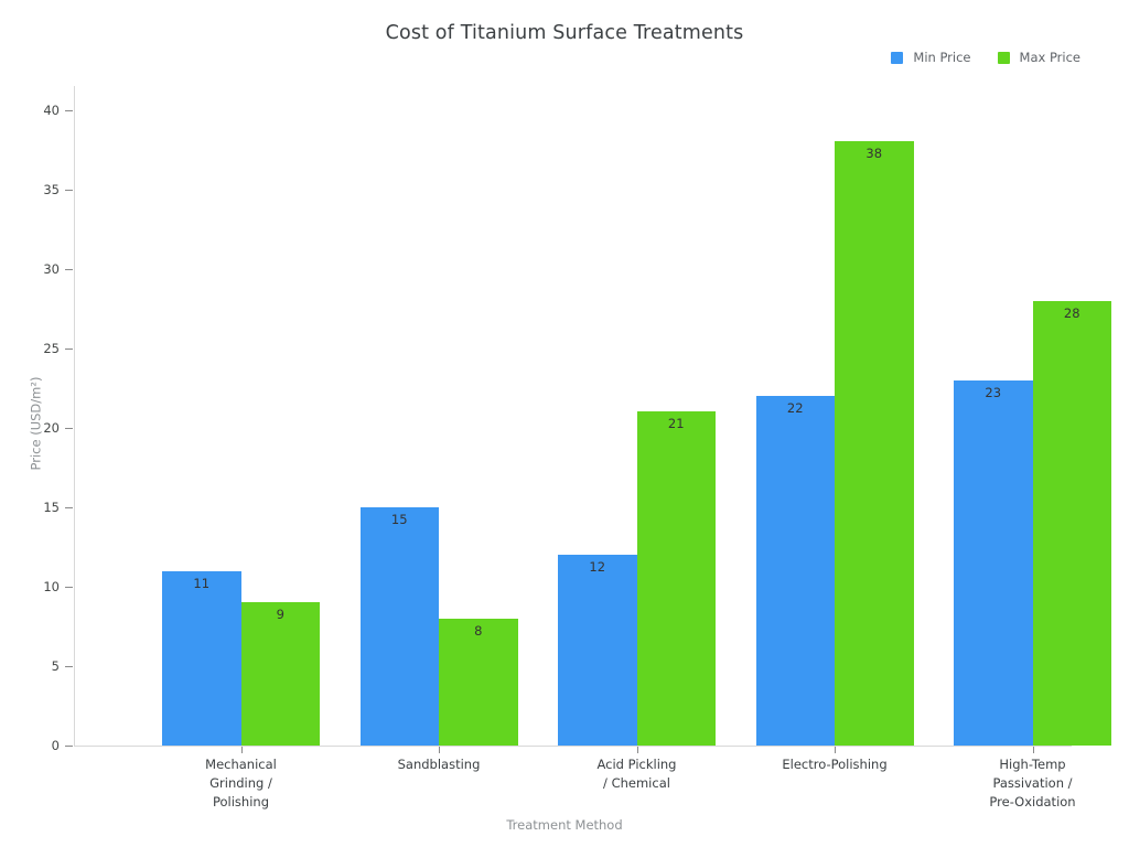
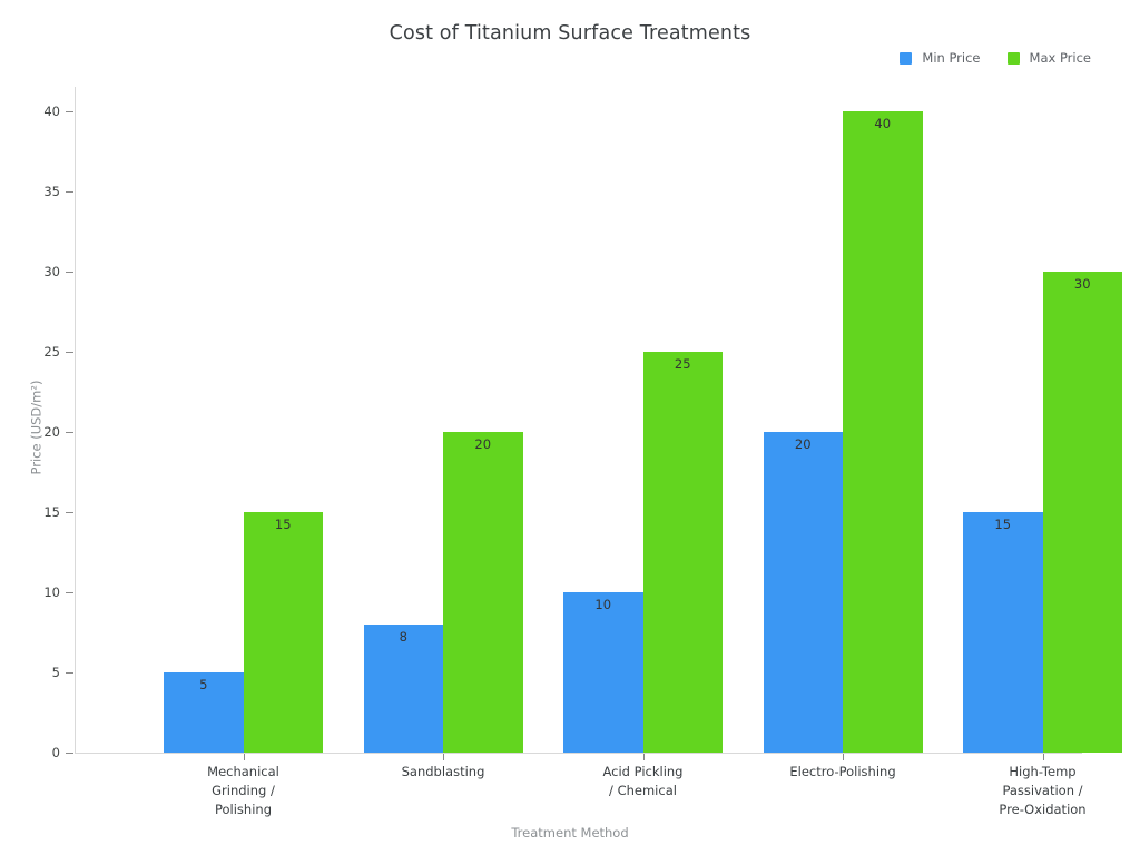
Min Price/Mechanical Grinding / Polishing: 11 -> 5
Max Price/Mechanical Grinding / Polishing: 9 -> 15
Min Price/Sandblasting: 15 -> 8
Max Price/Sandblasting: 8 -> 20
Min Price/Acid Pickling / Chemical: 12 -> 10
Max Price/Acid Pickling / Chemical: 21 -> 25
Min Price/Electro-Polishing: 22 -> 20
Max Price/Electro-Polishing: 38 -> 40
Min Price/High-Temp Passivation / Pre-Oxidation: 23 -> 15
Max Price/High-Temp Passivation / Pre-Oxidation: 28 -> 30
